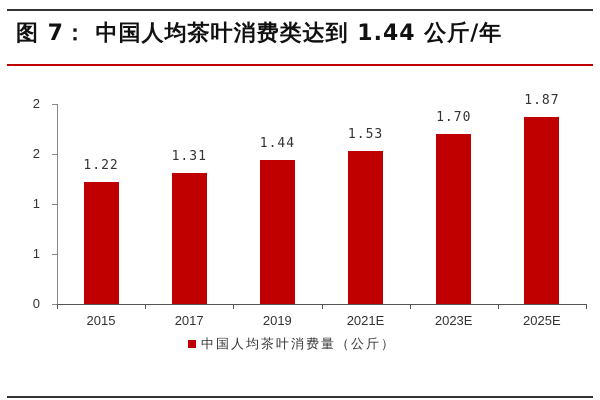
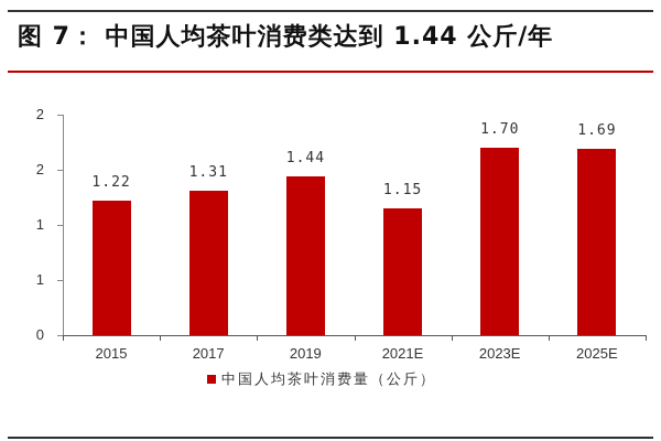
2021E: 1.53 -> 1.15
2025E: 1.87 -> 1.69
